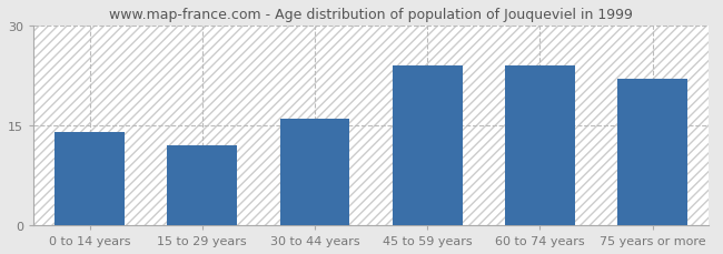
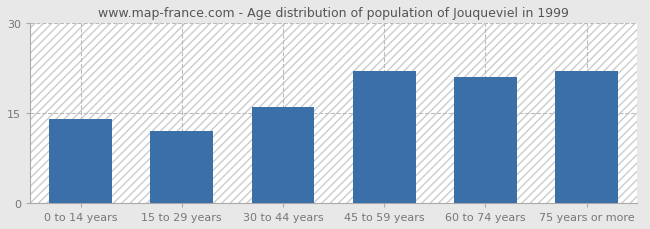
45 to 59 years: 24 -> 22
60 to 74 years: 24 -> 21
